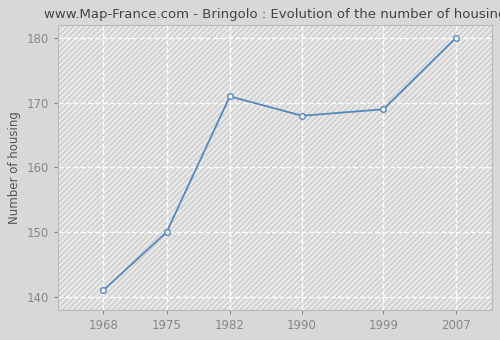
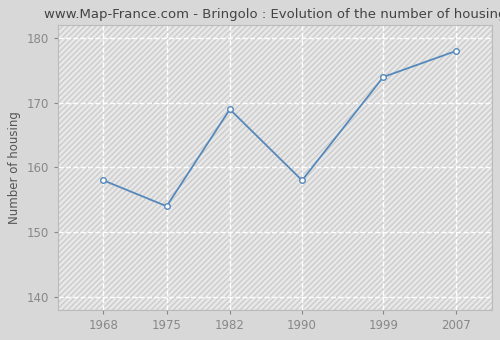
1968: 141 -> 158
1975: 150 -> 154
1982: 171 -> 169
1990: 168 -> 158
1999: 169 -> 174
2007: 180 -> 178
